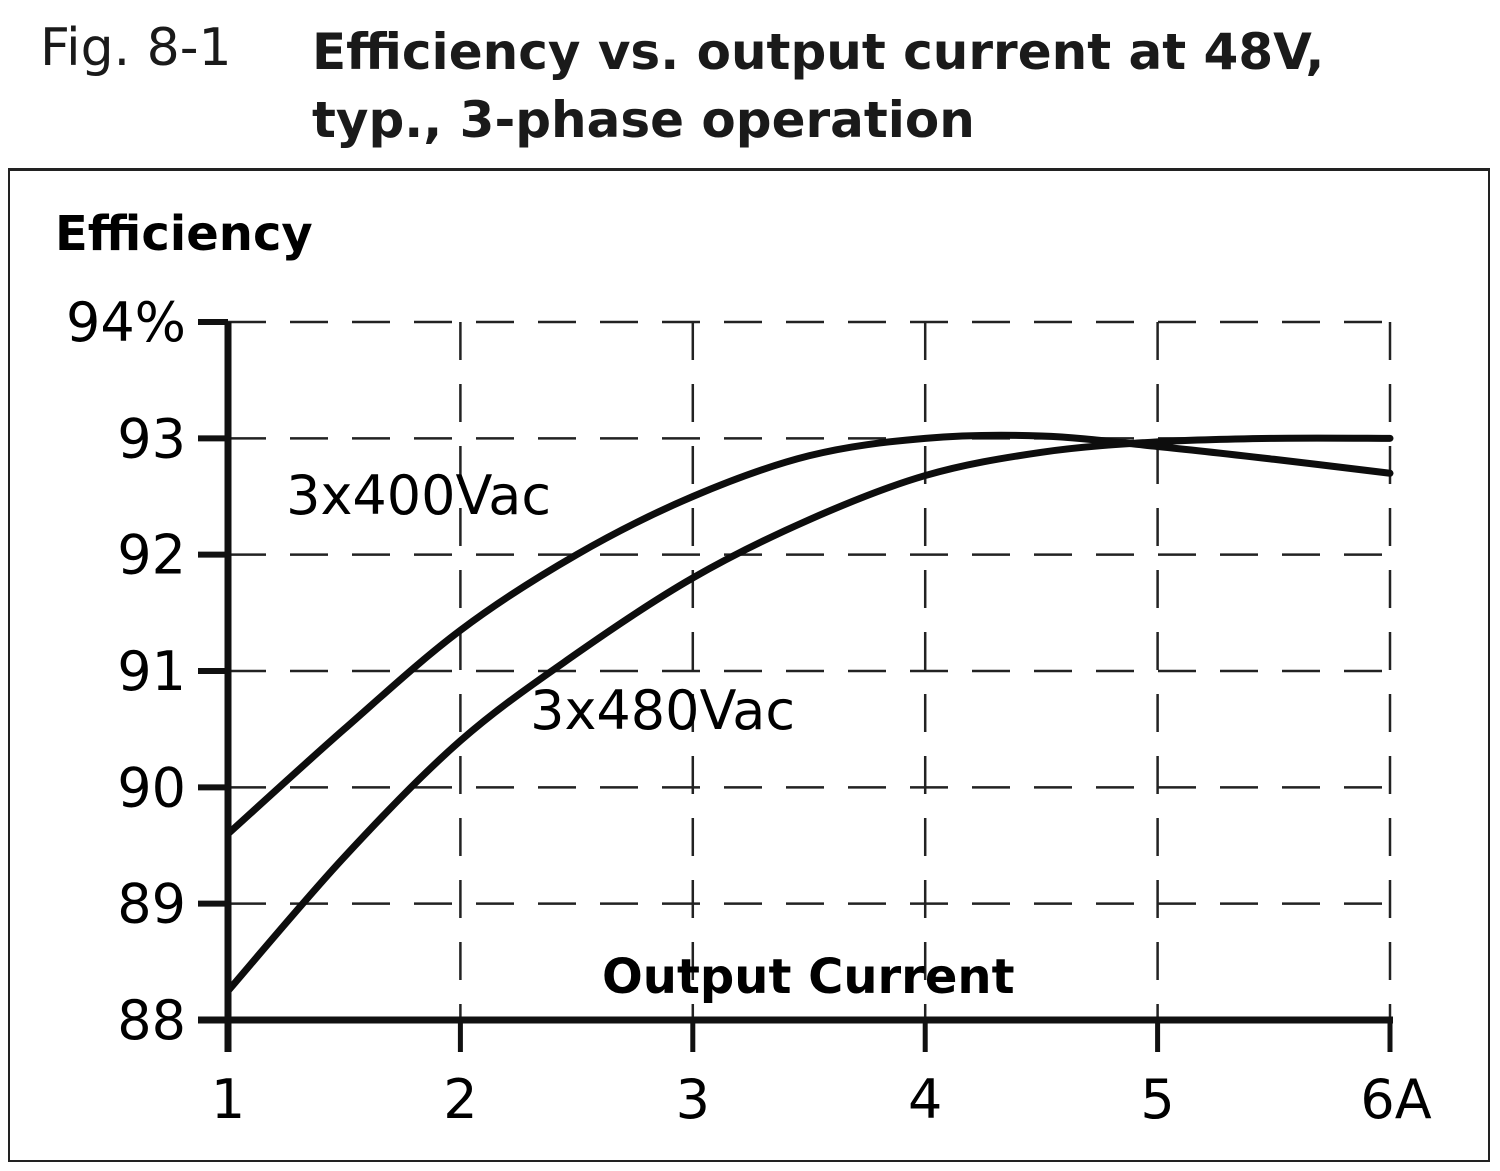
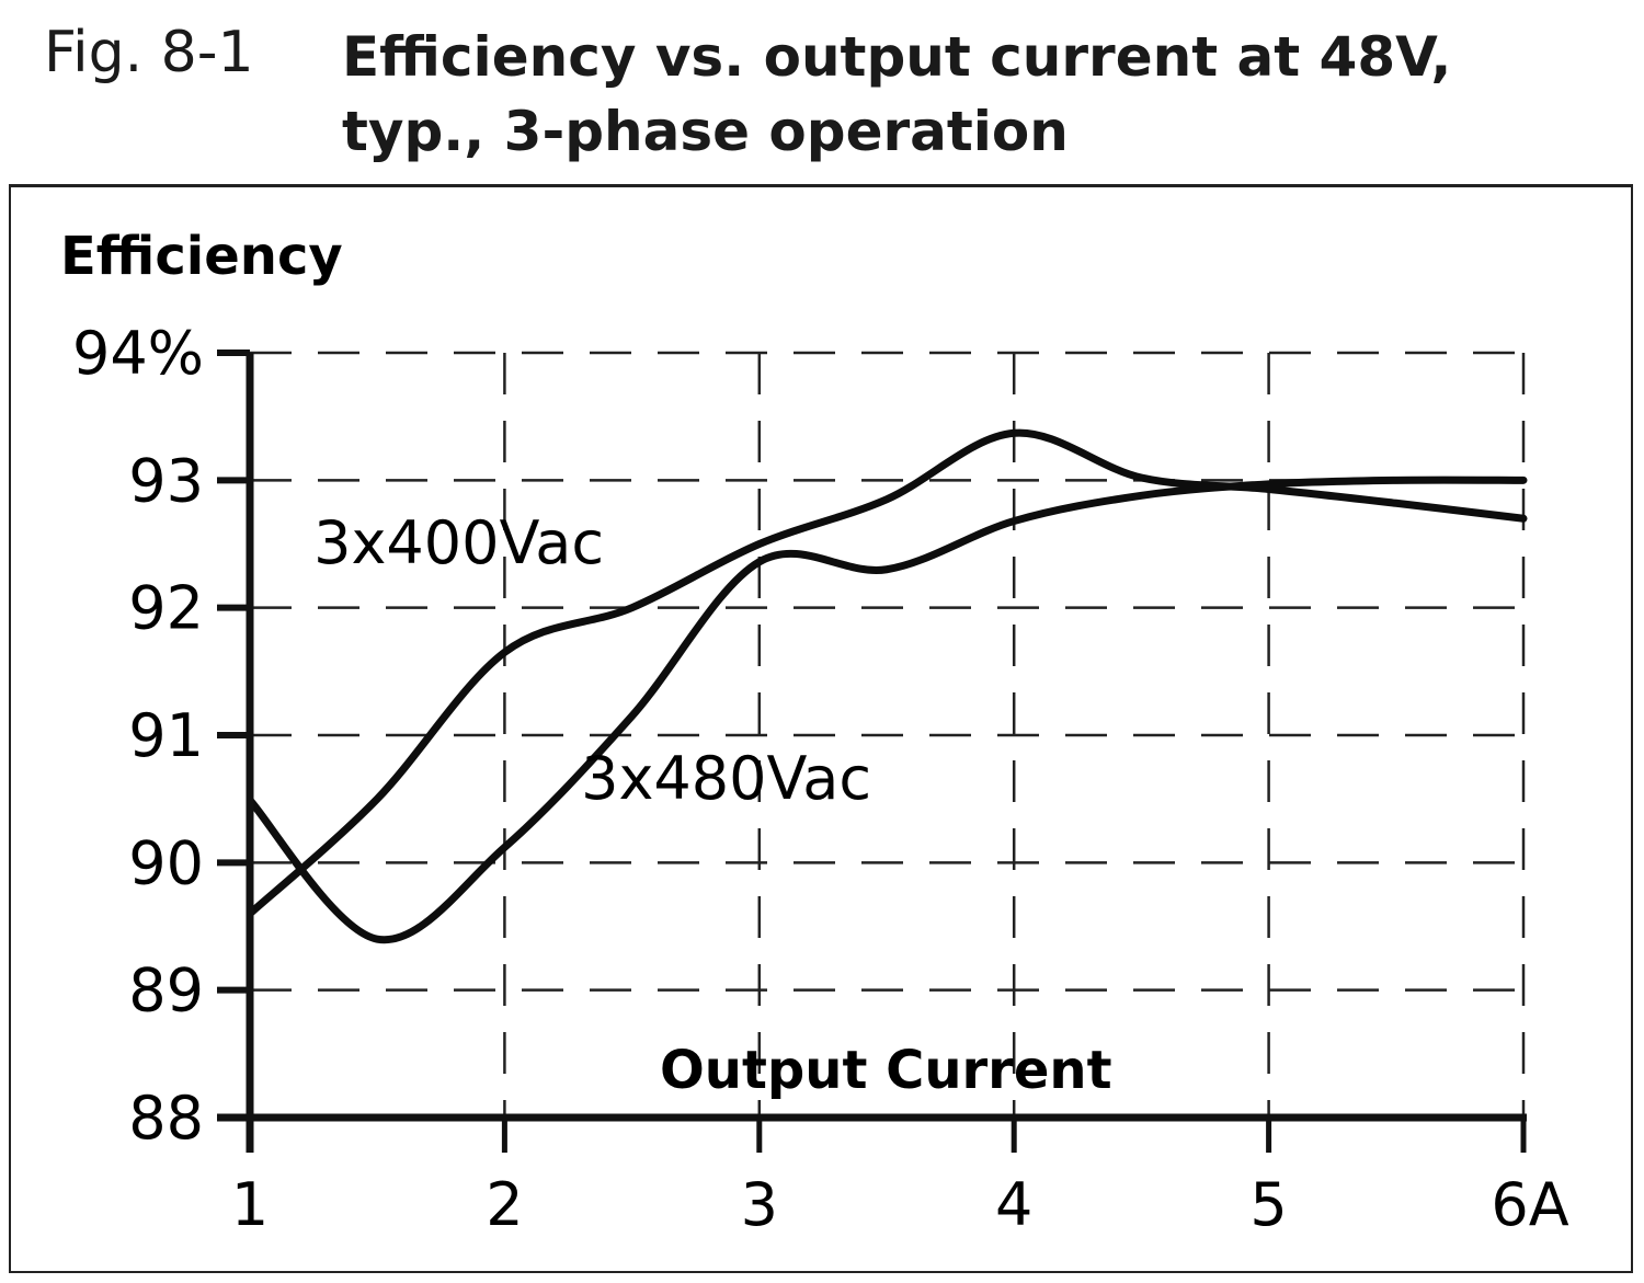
3x480Vac/1: 88.25% -> 90.49%
3x400Vac/2: 91.35% -> 91.65%
3x480Vac/2: 90.40% -> 90.12%
3x480Vac/3: 91.80% -> 92.36%
3x400Vac/4: 93.00% -> 93.37%
